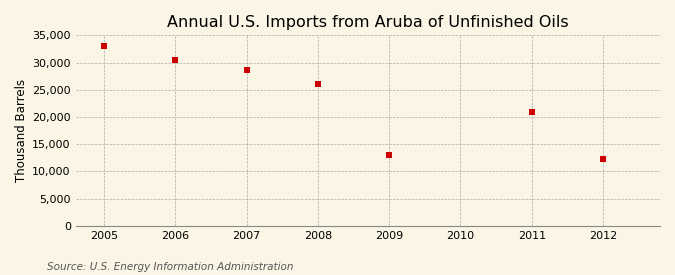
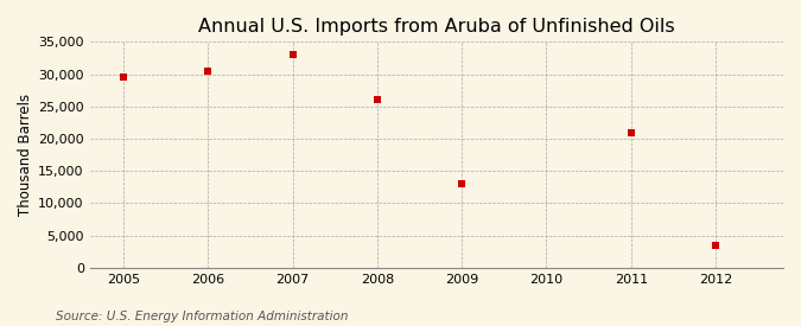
2005: 33,000 -> 29,500
2007: 28,600 -> 33,000
2012: 12,200 -> 3,500
